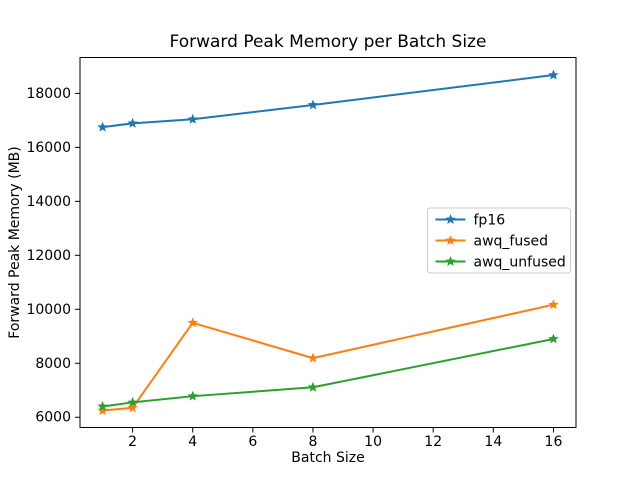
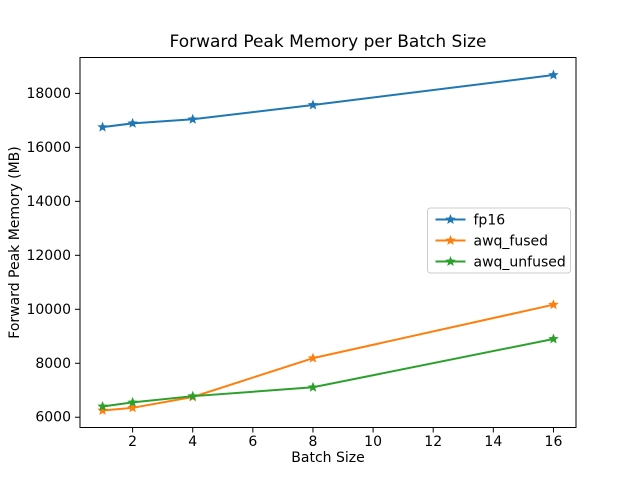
awq_fused/4: 9500 -> 6800
